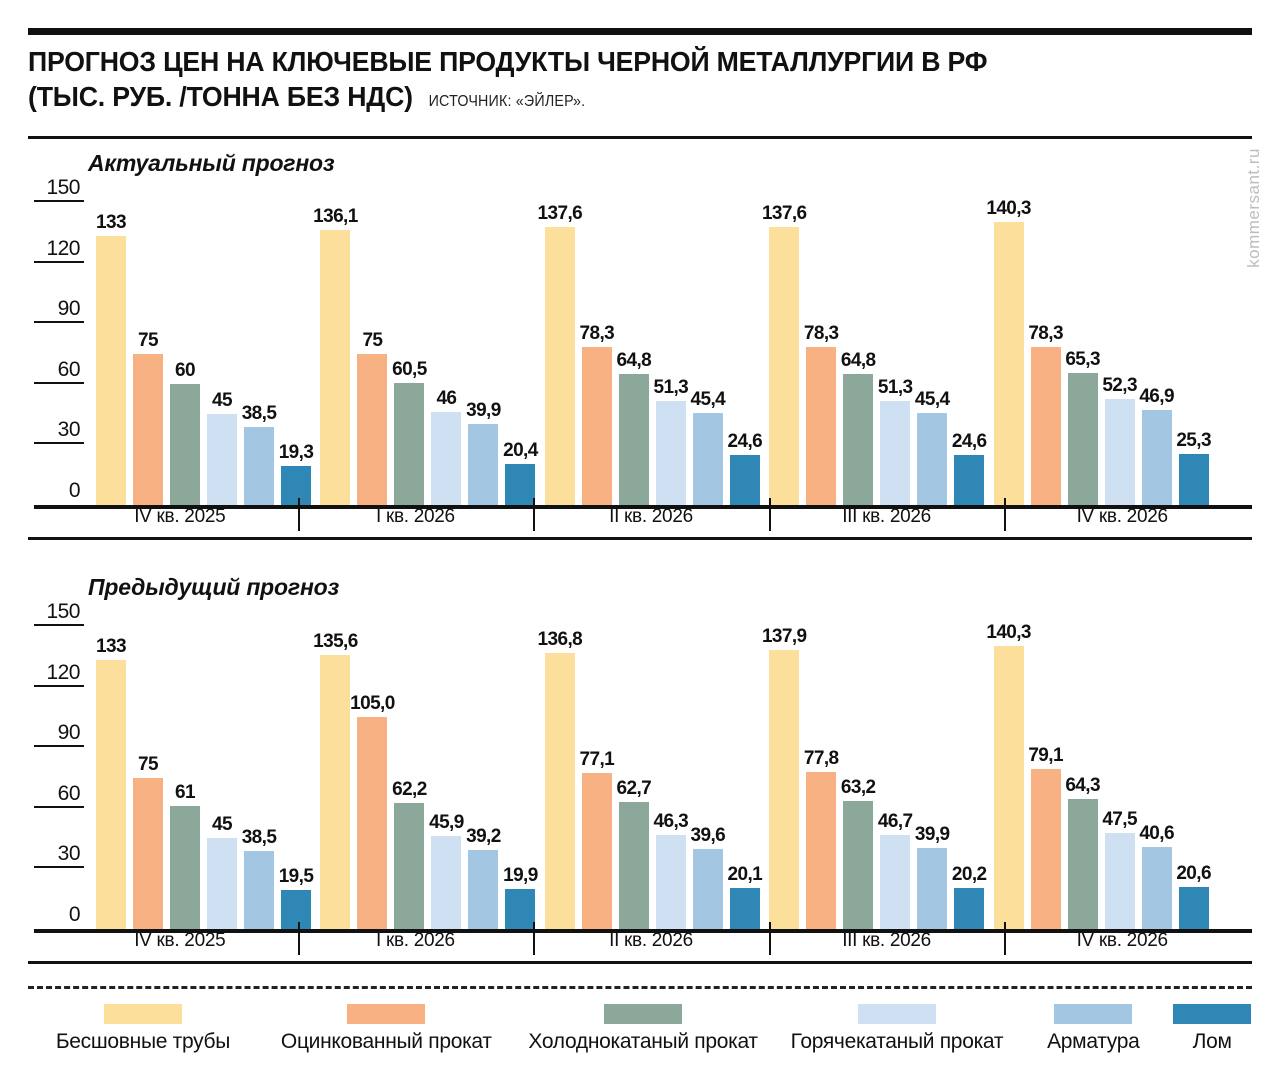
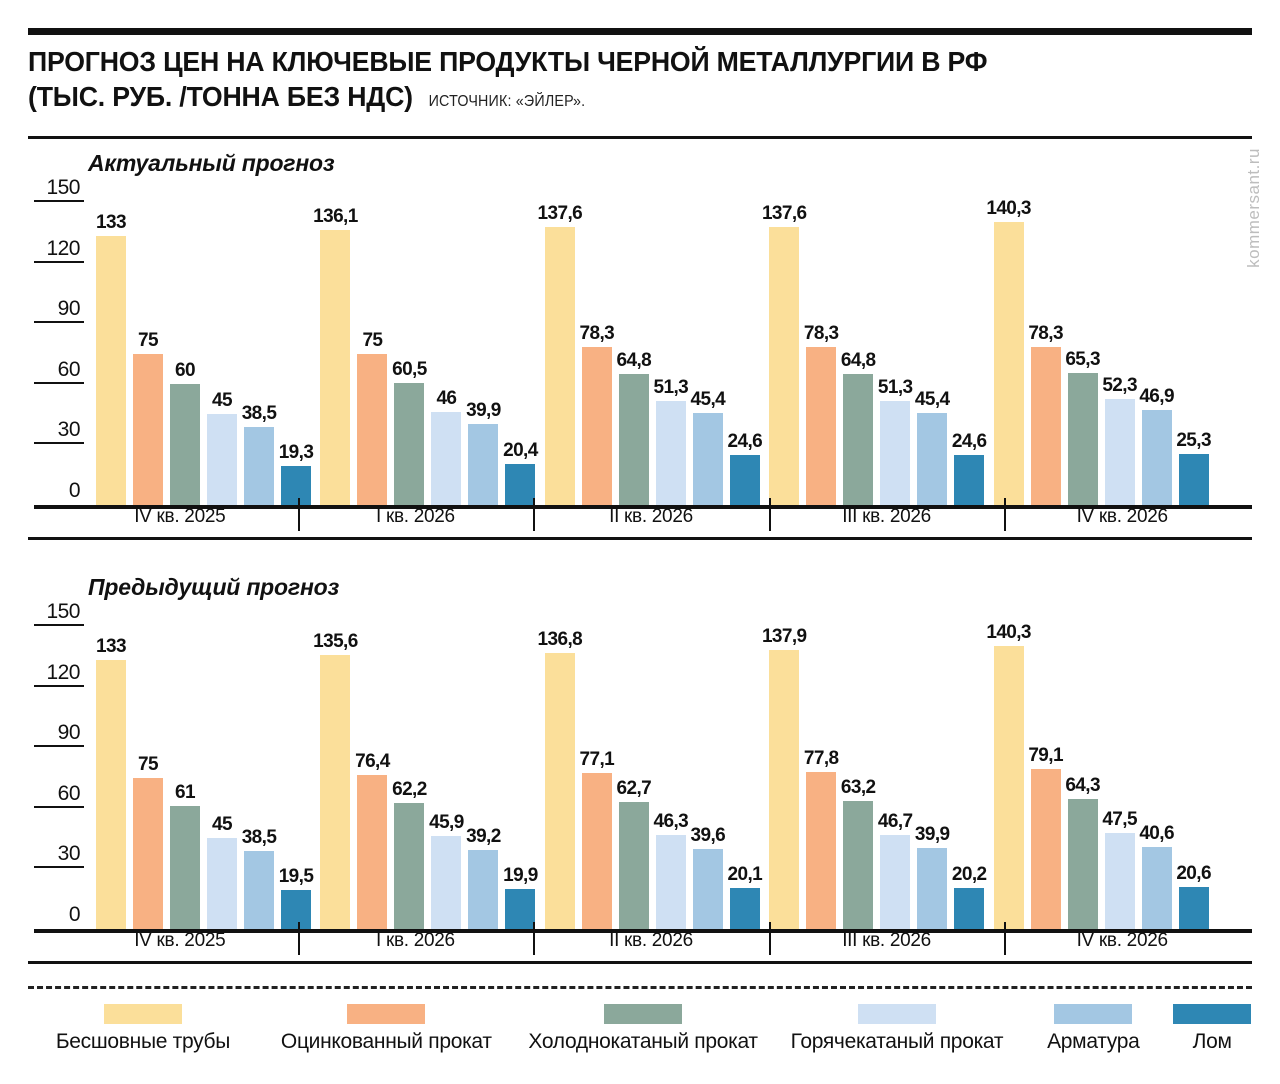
Предыдущий прогноз/Оцинкованный прокат/I кв. 2026: 105,0 -> 76,4
